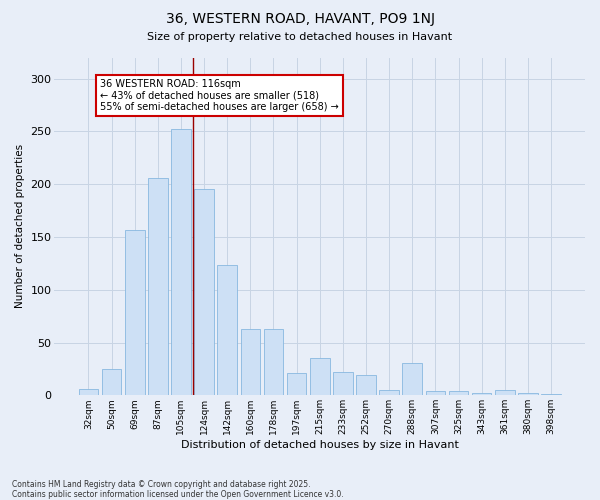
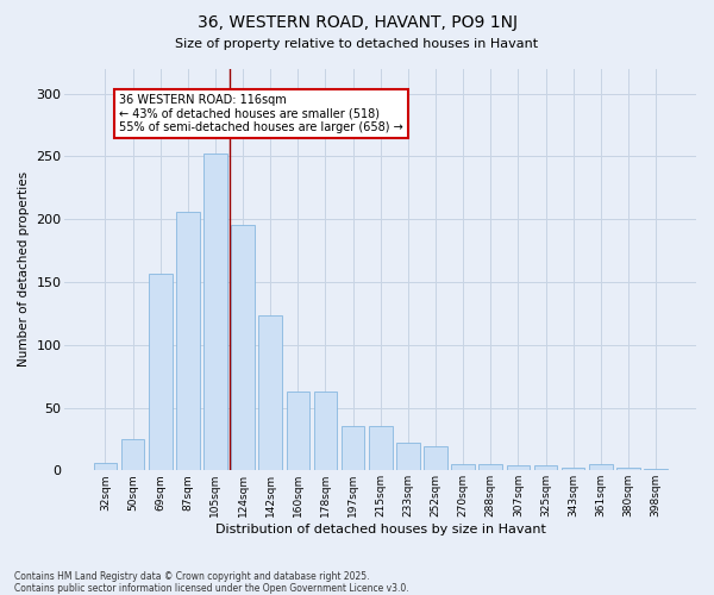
197sqm: 21 -> 35
288sqm: 31 -> 5
